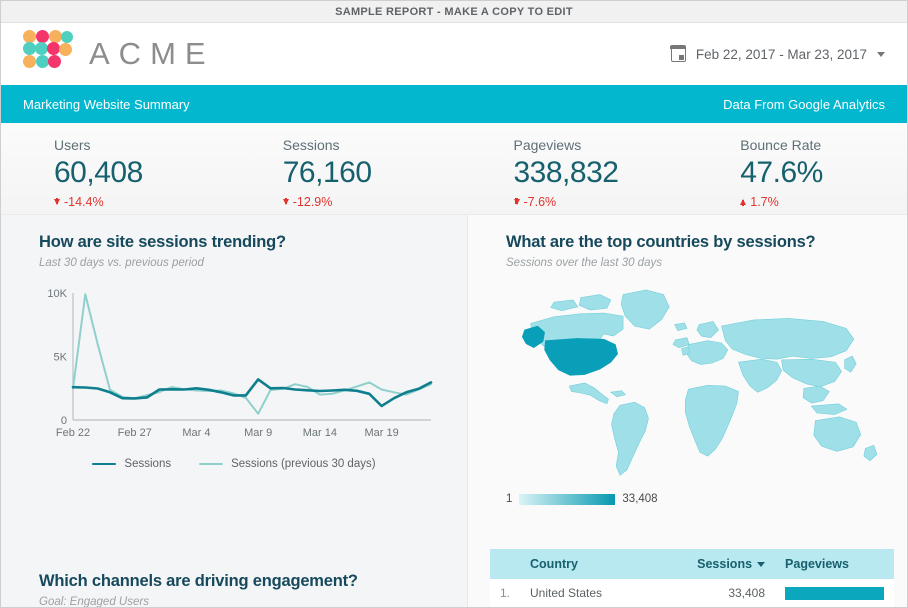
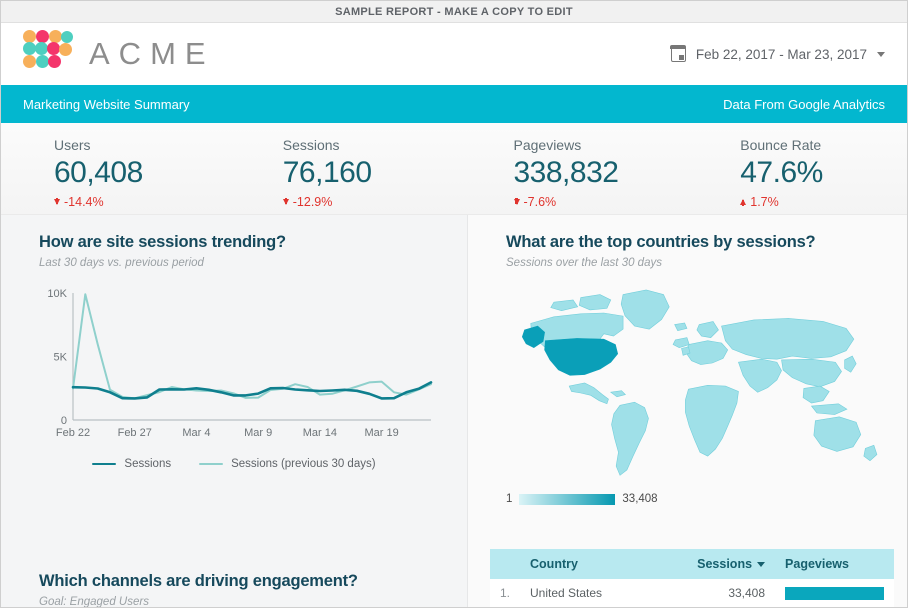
Sessions/Mar 9: 3.2K -> 2.1K
Sessions (previous 30 days)/Mar 9: 0.5K -> 1.8K
Sessions/Mar 19: 1.1K -> 1.7K
Sessions (previous 30 days)/Mar 19: 2.4K -> 3.0K
